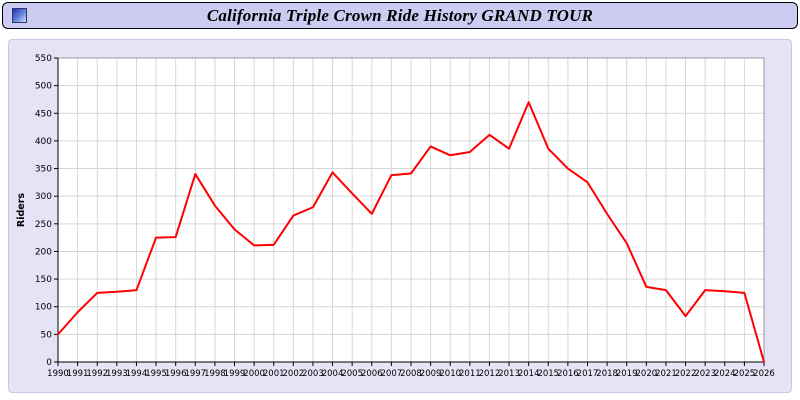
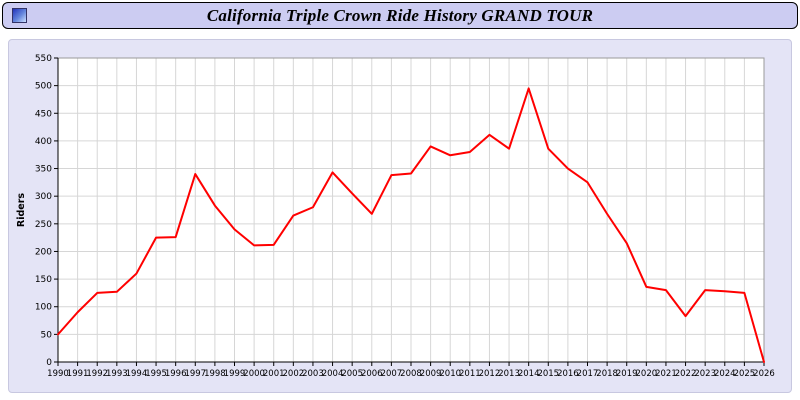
1994: 130 -> 160
2014: 470 -> 500
